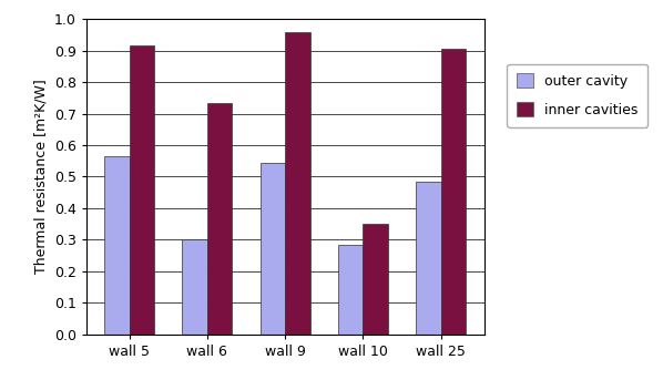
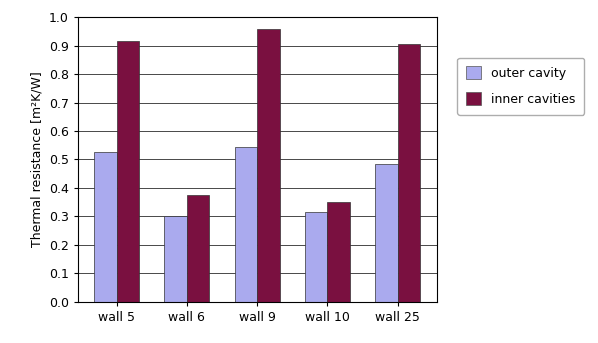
outer cavity/wall 5: 0.565 -> 0.525
inner cavities/wall 6: 0.735 -> 0.375
outer cavity/wall 10: 0.285 -> 0.315
